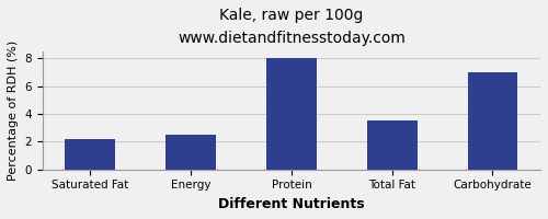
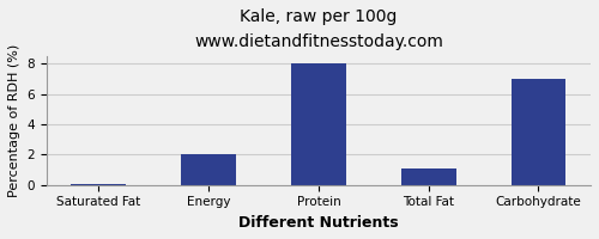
Saturated Fat: 2.2 -> 0.1
Energy: 2.5 -> 2.0
Total Fat: 3.5 -> 1.1
